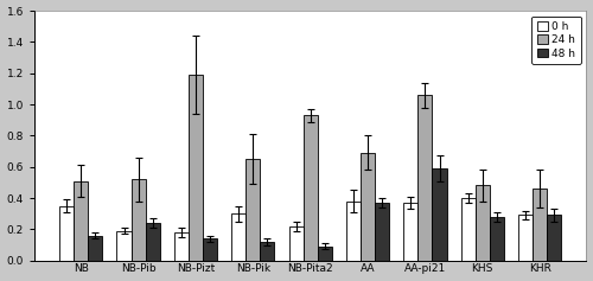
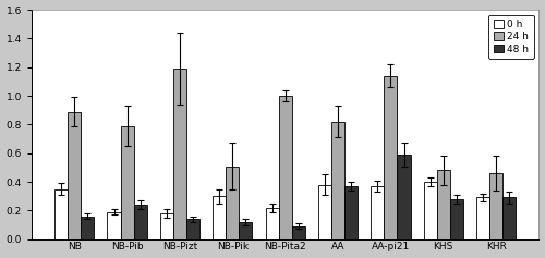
24 h/NB: 0.51 -> 0.89
24 h/NB-Pib: 0.52 -> 0.79
24 h/NB-Pik: 0.65 -> 0.51
24 h/NB-Pita2: 0.93 -> 1.00
24 h/AA: 0.69 -> 0.82
24 h/AA-pi21: 1.06 -> 1.14
